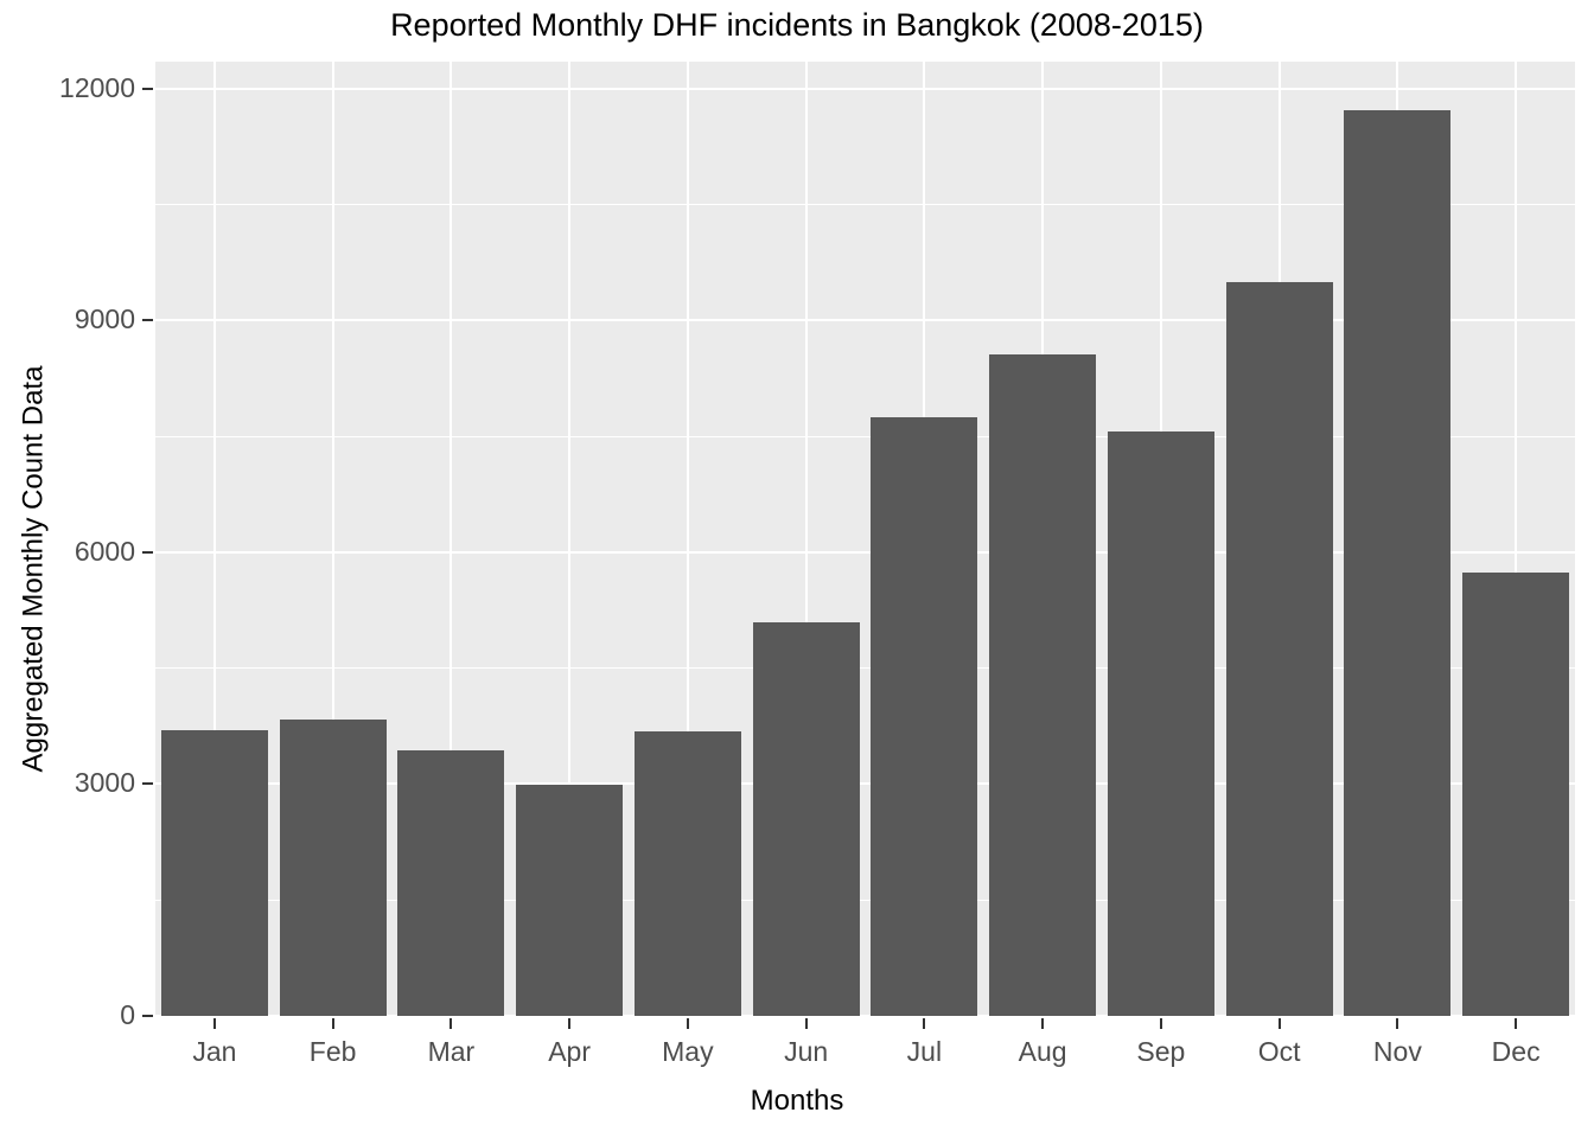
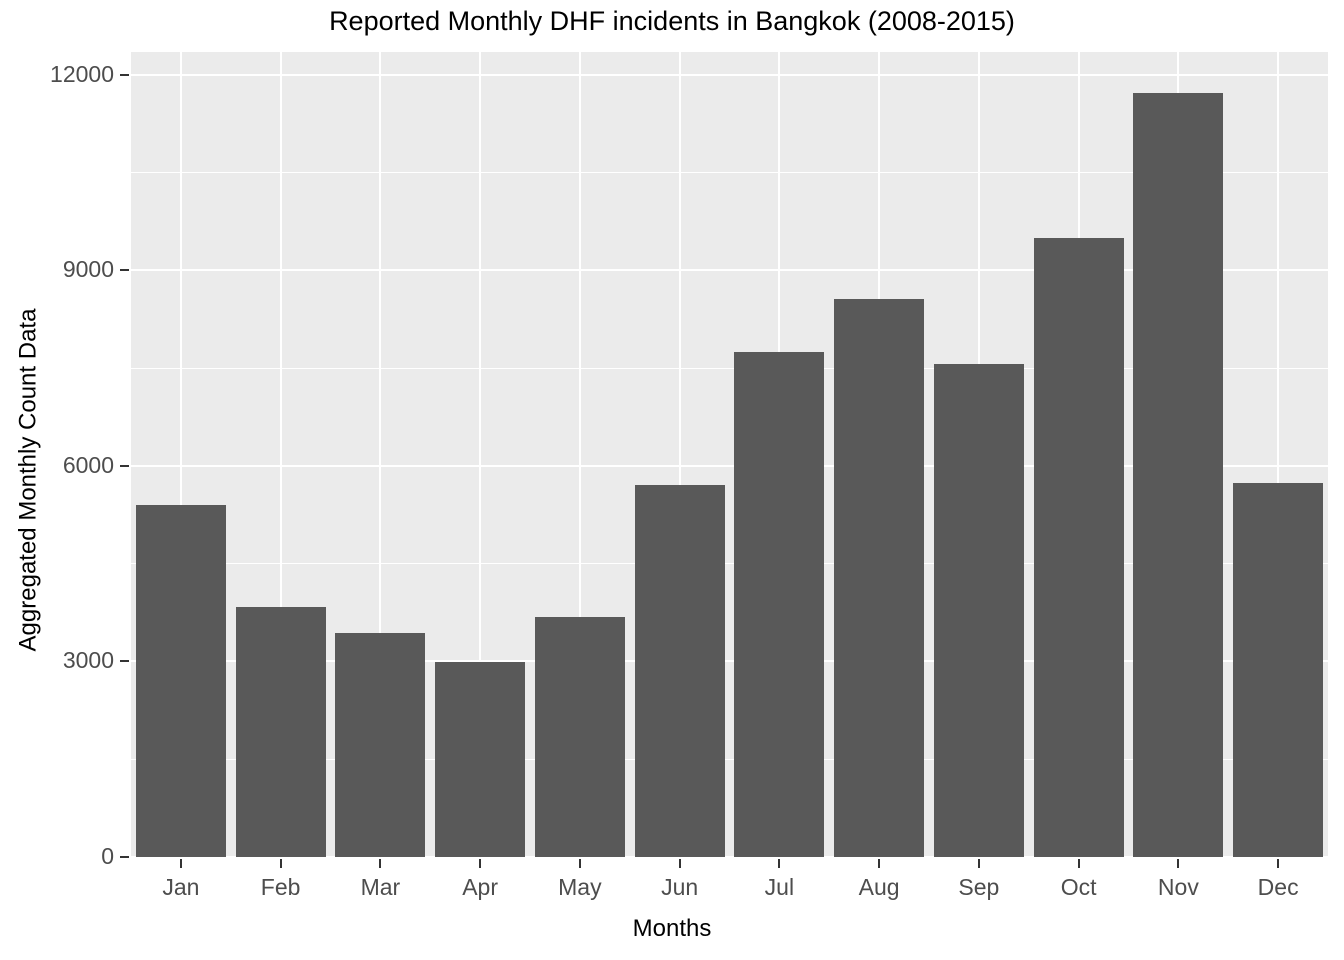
Jan: 3700 -> 5400
Jun: 5100 -> 5700
